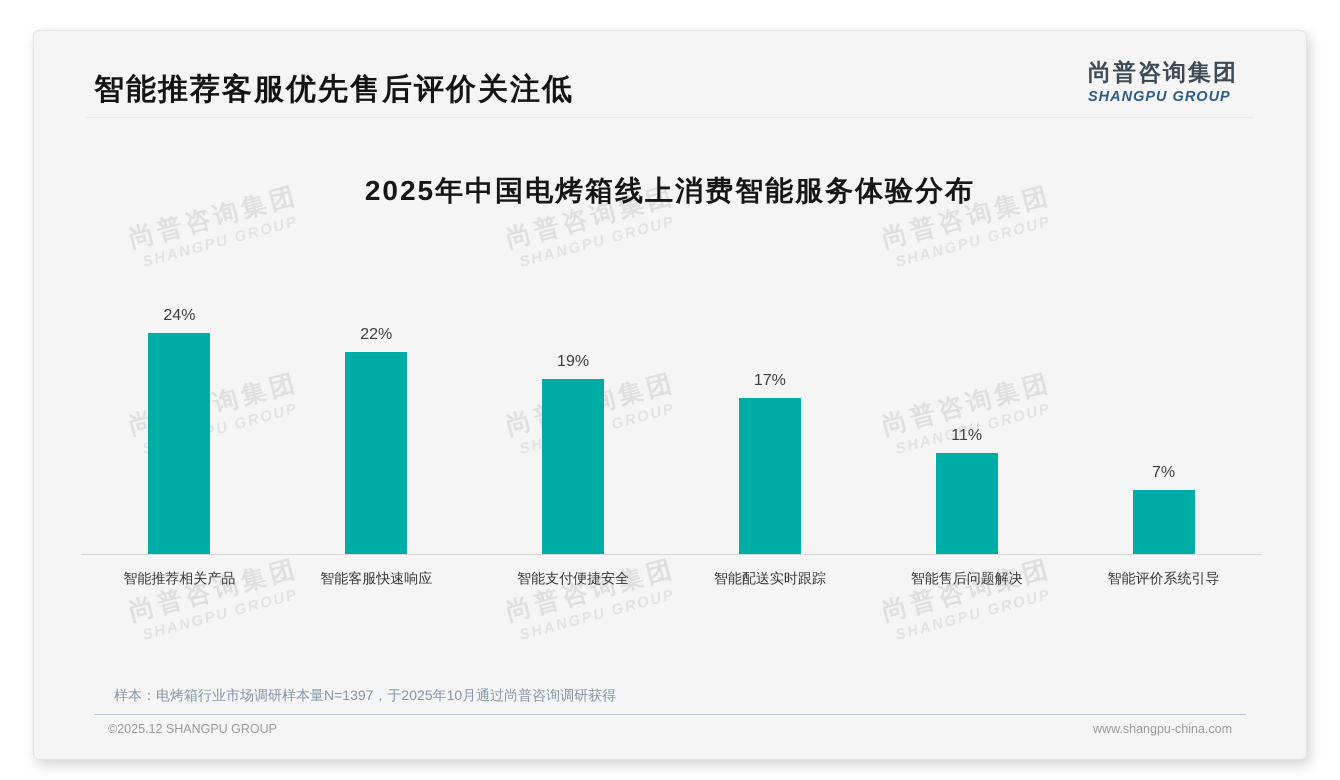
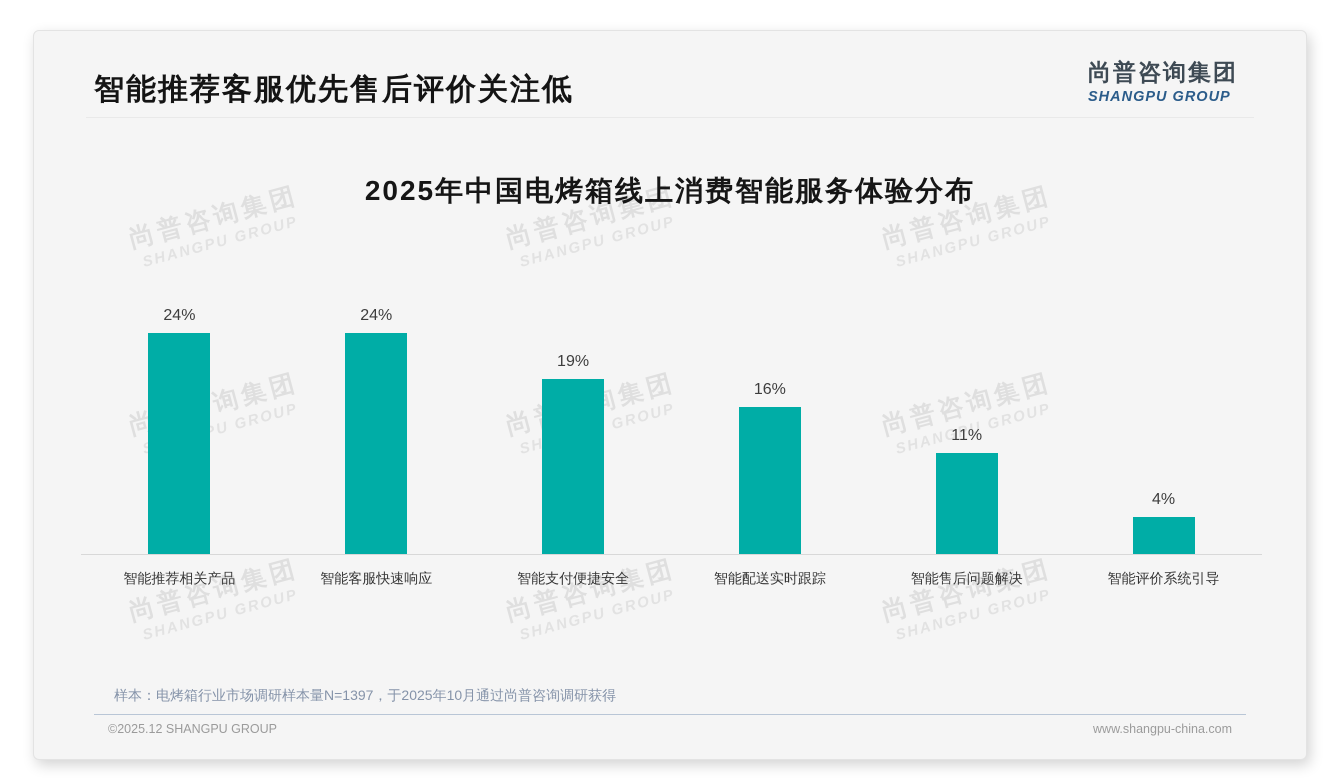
智能客服快速响应: 22% -> 24%
智能配送实时跟踪: 17% -> 16%
智能评价系统引导: 7% -> 4%
